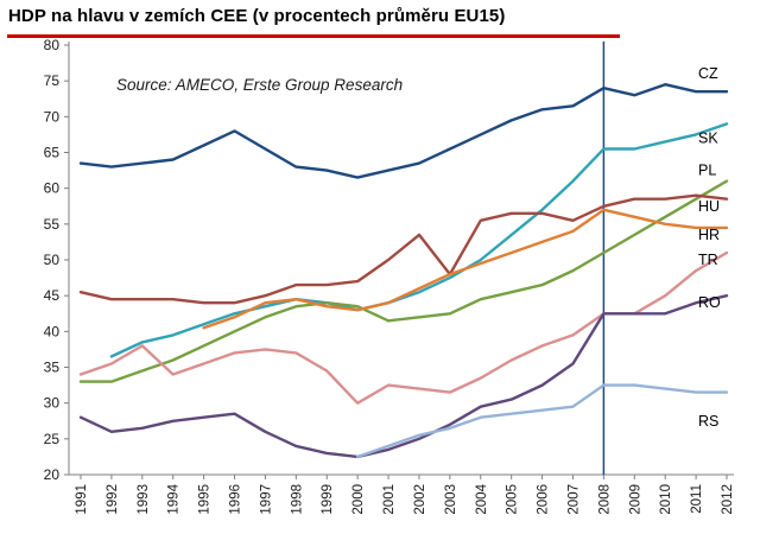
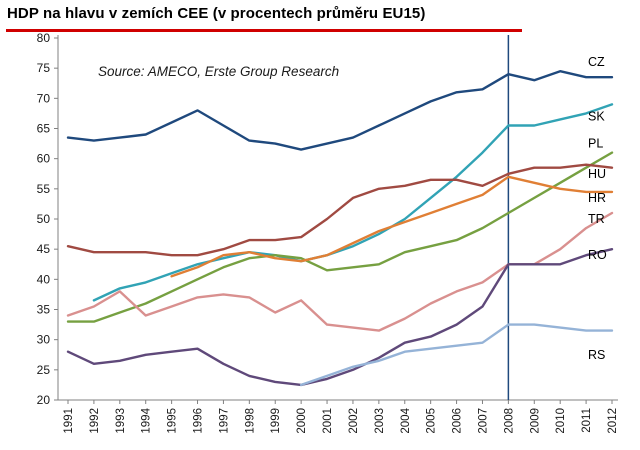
TR/2000: 30 -> 36
HU/2003: 48 -> 55
